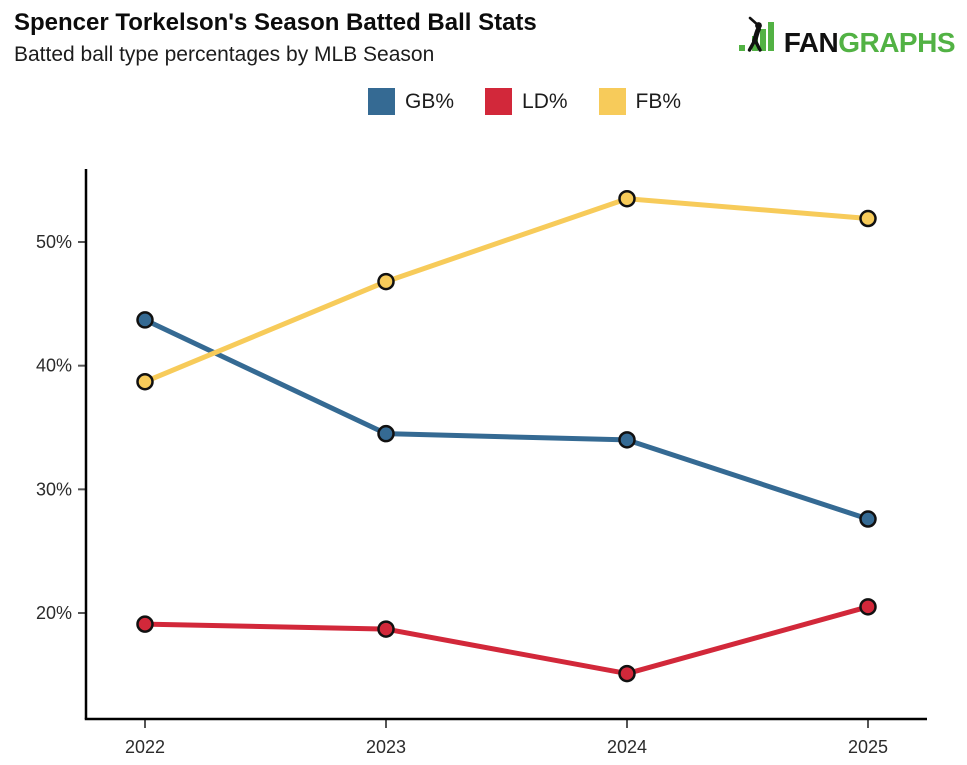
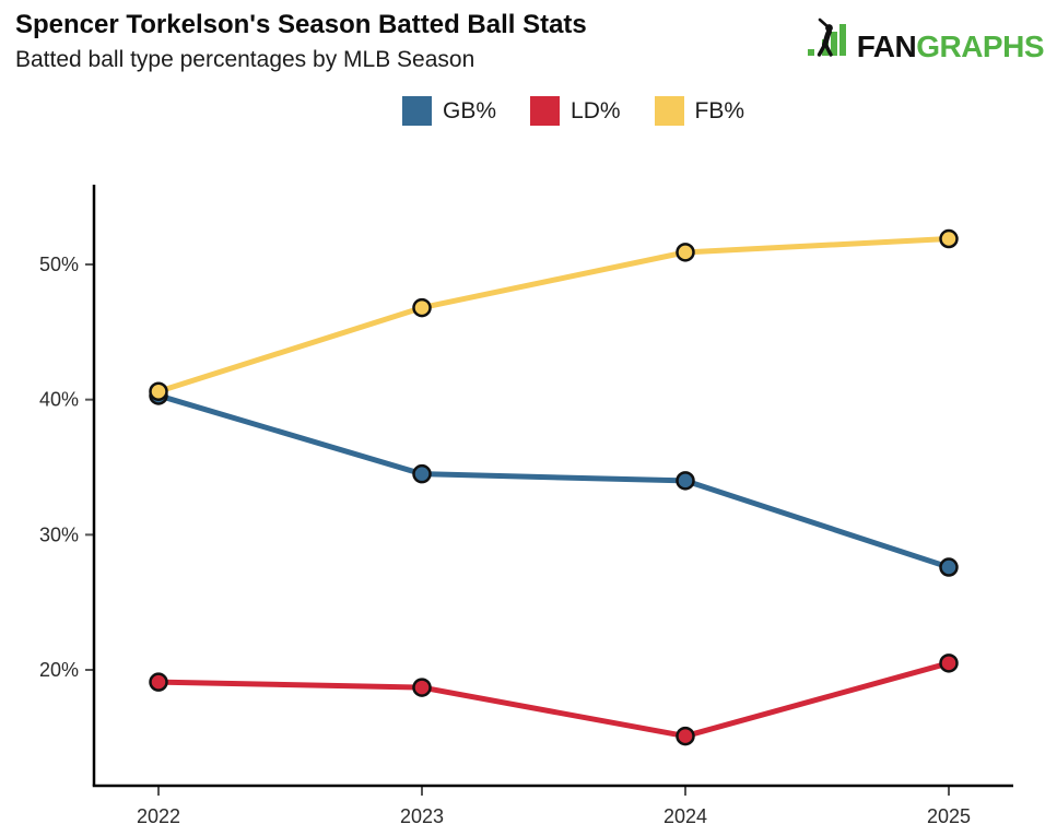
GB%/2022: 43.7% -> 40.3%
FB%/2022: 38.7% -> 40.6%
FB%/2024: 53.5% -> 50.9%
